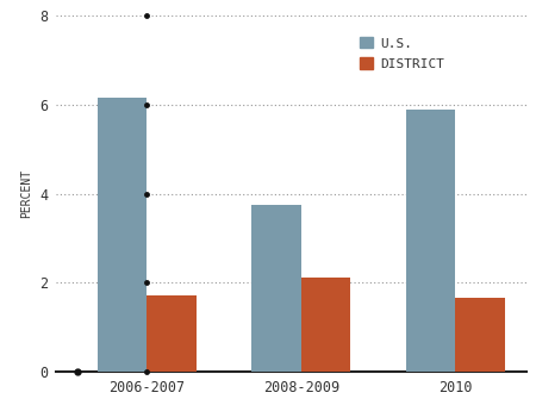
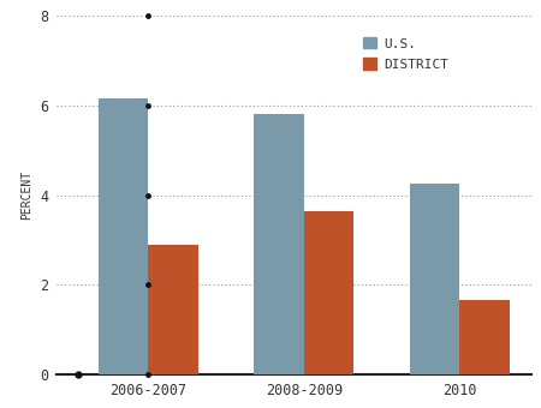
DISTRICT/2006-2007: 1.70 -> 2.90
U.S./2008-2009: 3.75 -> 5.80
DISTRICT/2008-2009: 2.10 -> 3.65
U.S./2010: 5.90 -> 4.25
